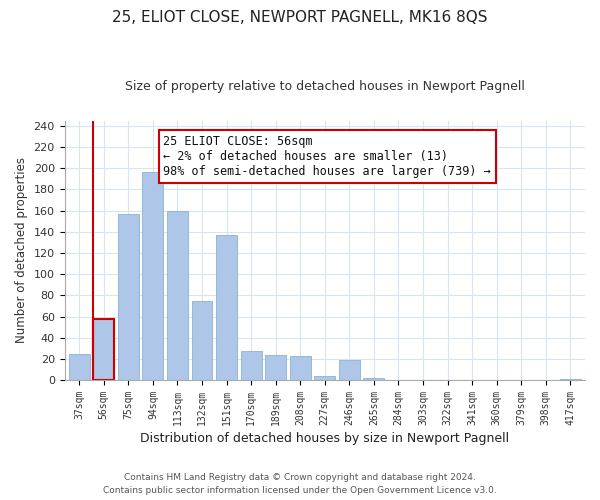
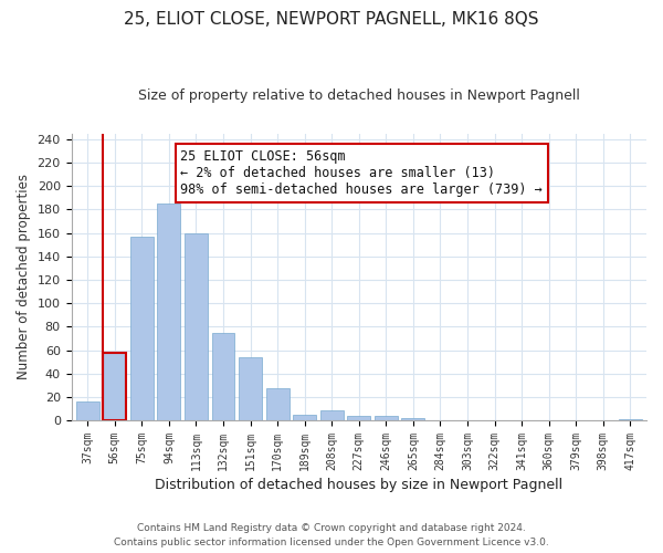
37sqm: 25 -> 16
94sqm: 196 -> 185
151sqm: 137 -> 54
189sqm: 24 -> 5
208sqm: 23 -> 9
246sqm: 19 -> 4
